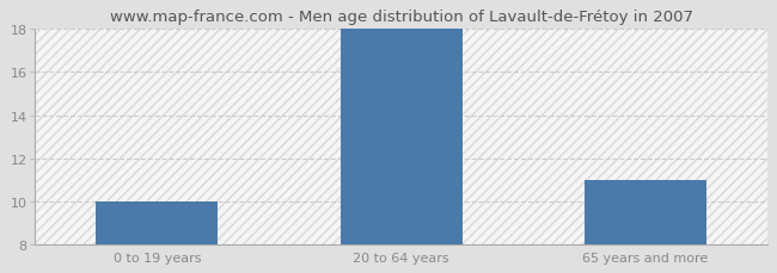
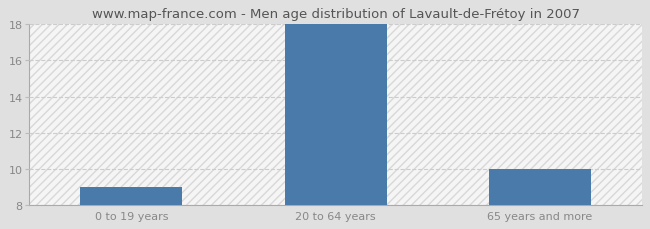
0 to 19 years: 10 -> 9
65 years and more: 11 -> 10
